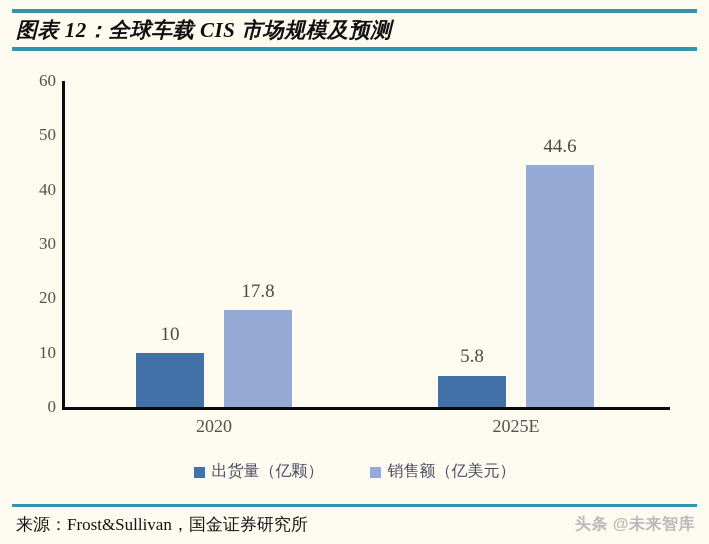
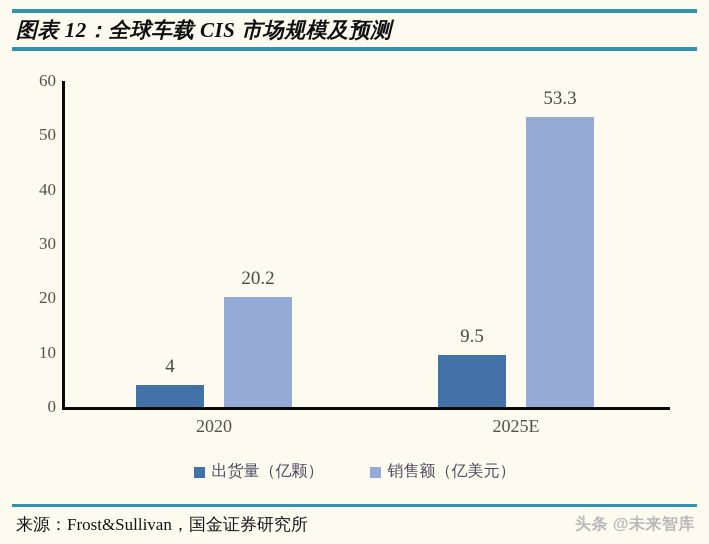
出货量（亿颗）/2020: 10 -> 4
销售额（亿美元）/2020: 17.8 -> 20.2
出货量（亿颗）/2025E: 5.8 -> 9.5
销售额（亿美元）/2025E: 44.6 -> 53.3
